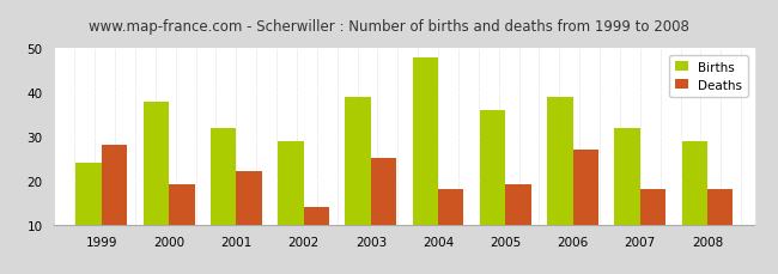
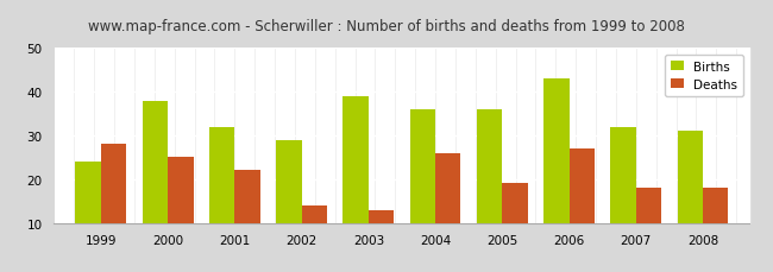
Deaths/2000: 19 -> 25
Deaths/2003: 25 -> 13
Births/2004: 48 -> 36
Deaths/2004: 18 -> 26
Births/2006: 39 -> 43
Births/2008: 29 -> 31
